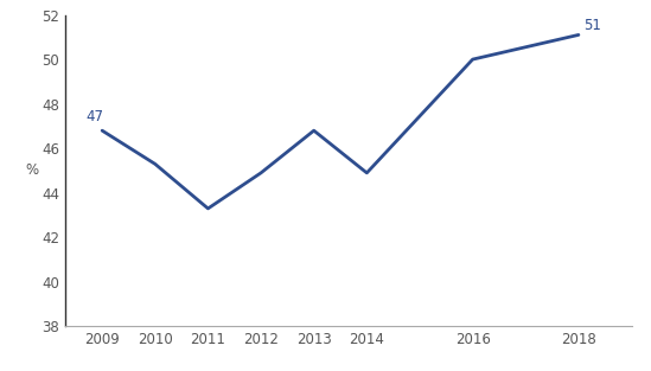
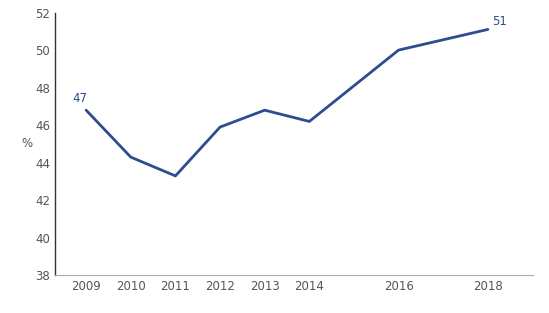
2010: 45.3 -> 44.3
2012: 44.9 -> 45.9
2014: 44.9 -> 46.2
